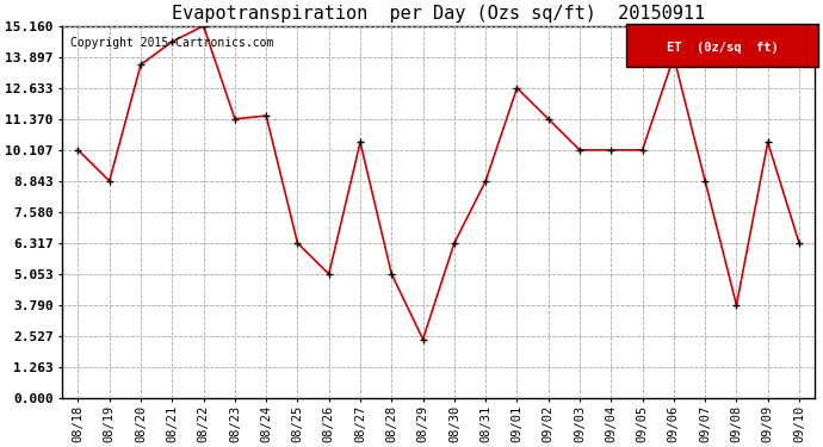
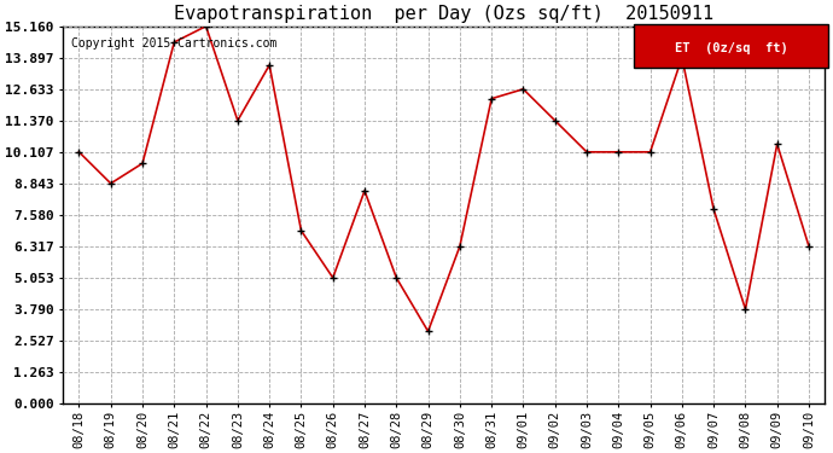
08/20: 13.58 -> 9.65
08/24: 11.50 -> 13.60
08/25: 6.32 -> 6.95
08/27: 10.42 -> 8.55
08/29: 2.40 -> 2.90
08/31: 8.84 -> 12.25
09/07: 8.84 -> 7.80
